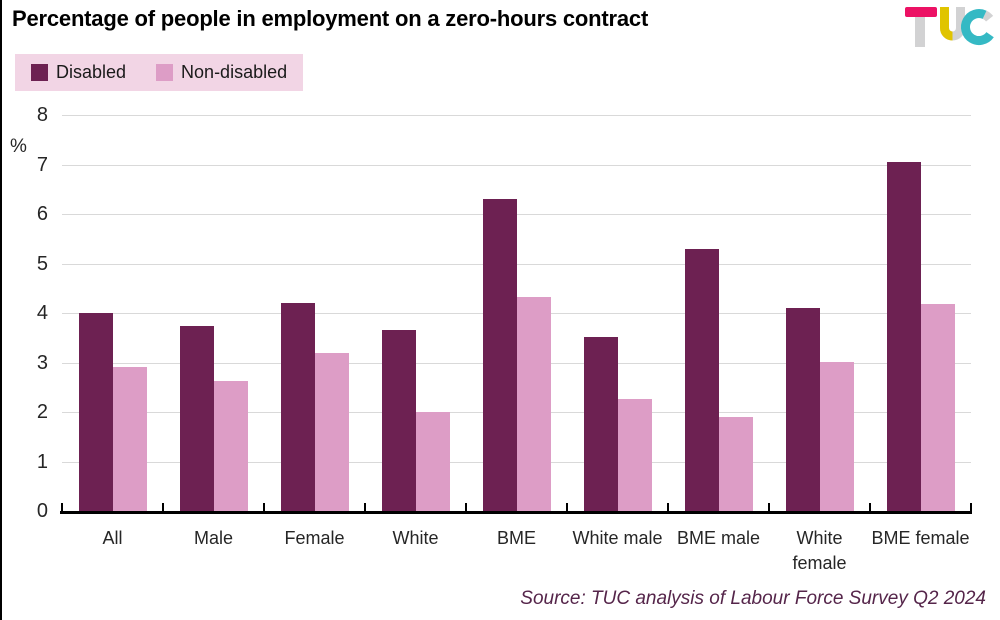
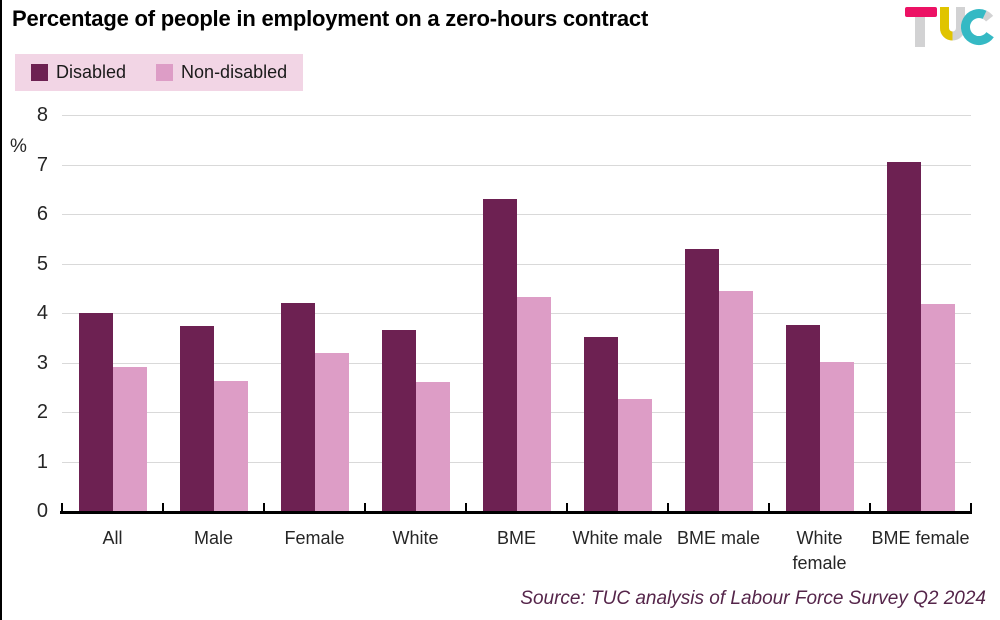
Non-disabled/White: 2.0 -> 2.6
Non-disabled/BME male: 1.9 -> 4.4
Disabled/White female: 4.1 -> 3.8
